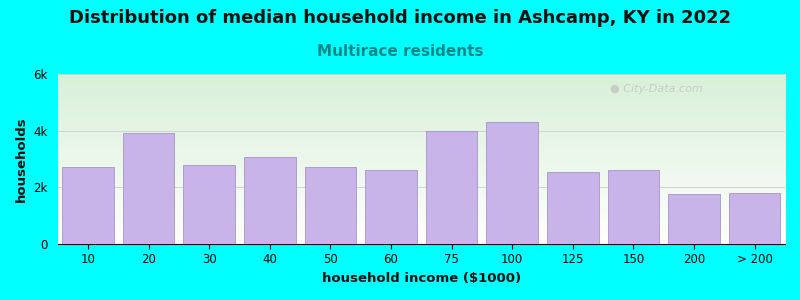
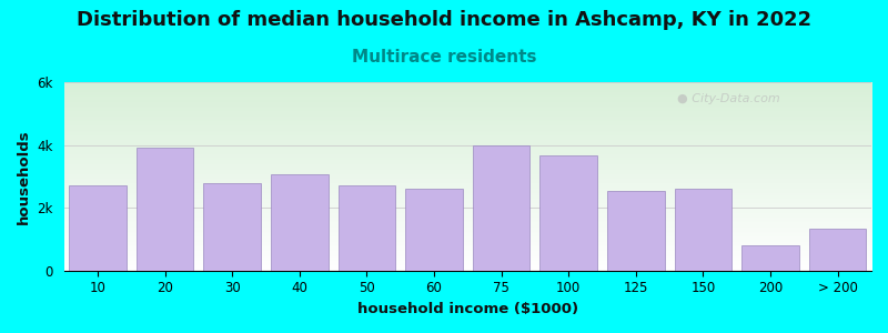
100: 4.30k -> 3.65k
200: 1.75k -> 0.80k
> 200: 1.80k -> 1.35k
